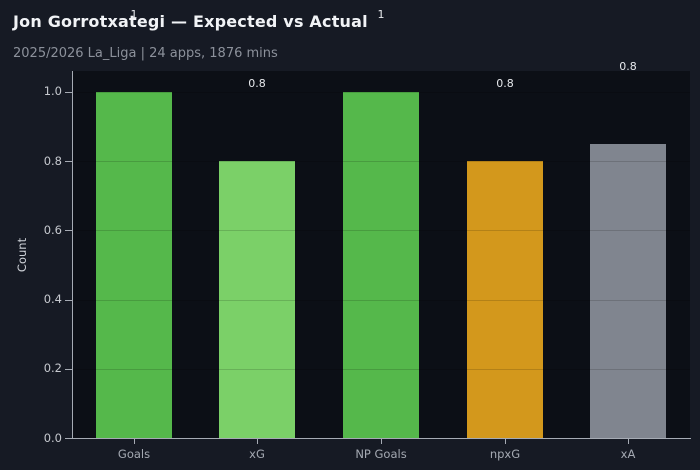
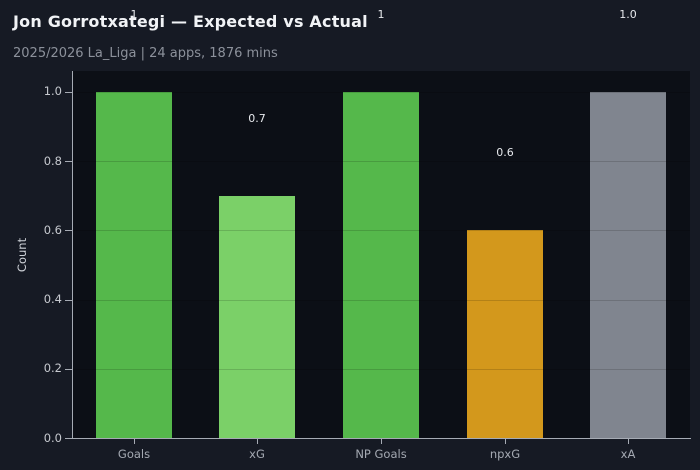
xG: 0.8 -> 0.7
npxG: 0.8 -> 0.6
xA: 0.8 -> 1.0
